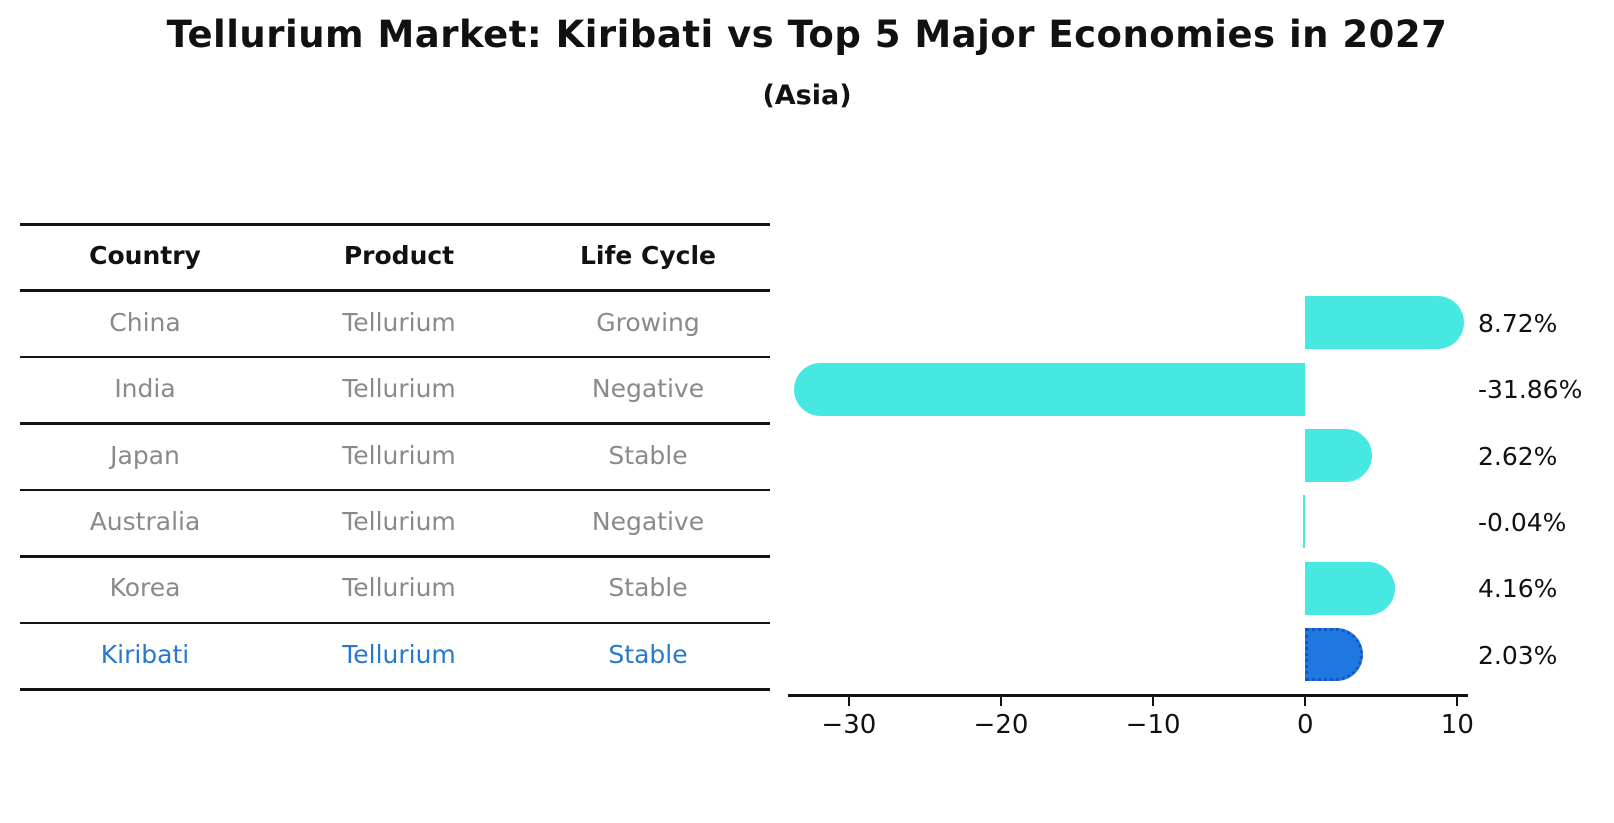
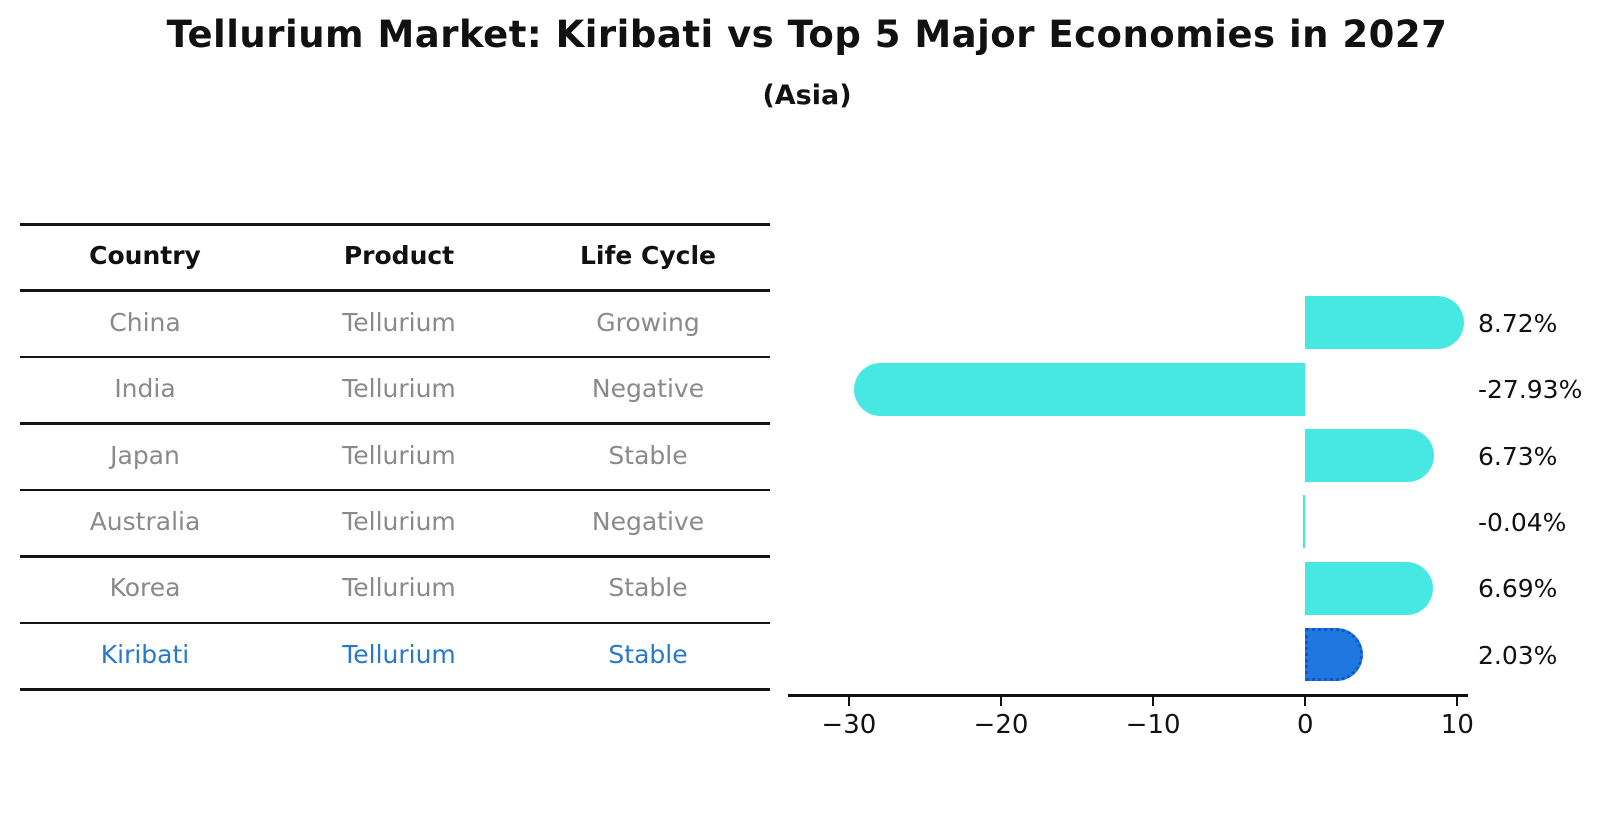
India: -31.86% -> -27.93%
Japan: 2.62% -> 6.73%
Korea: 4.16% -> 6.69%
